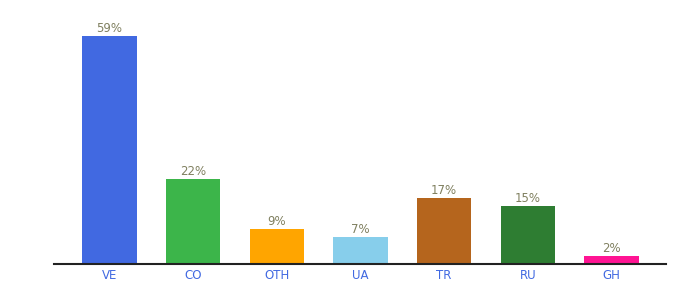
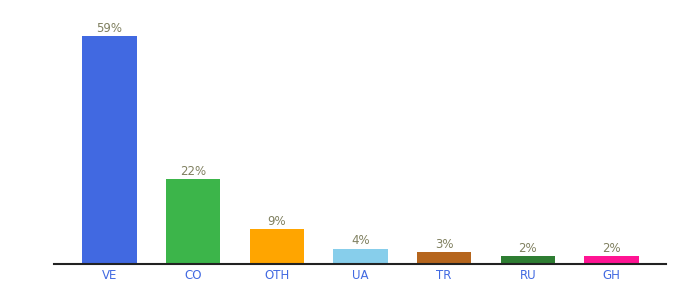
UA: 7% -> 4%
TR: 17% -> 3%
RU: 15% -> 2%
